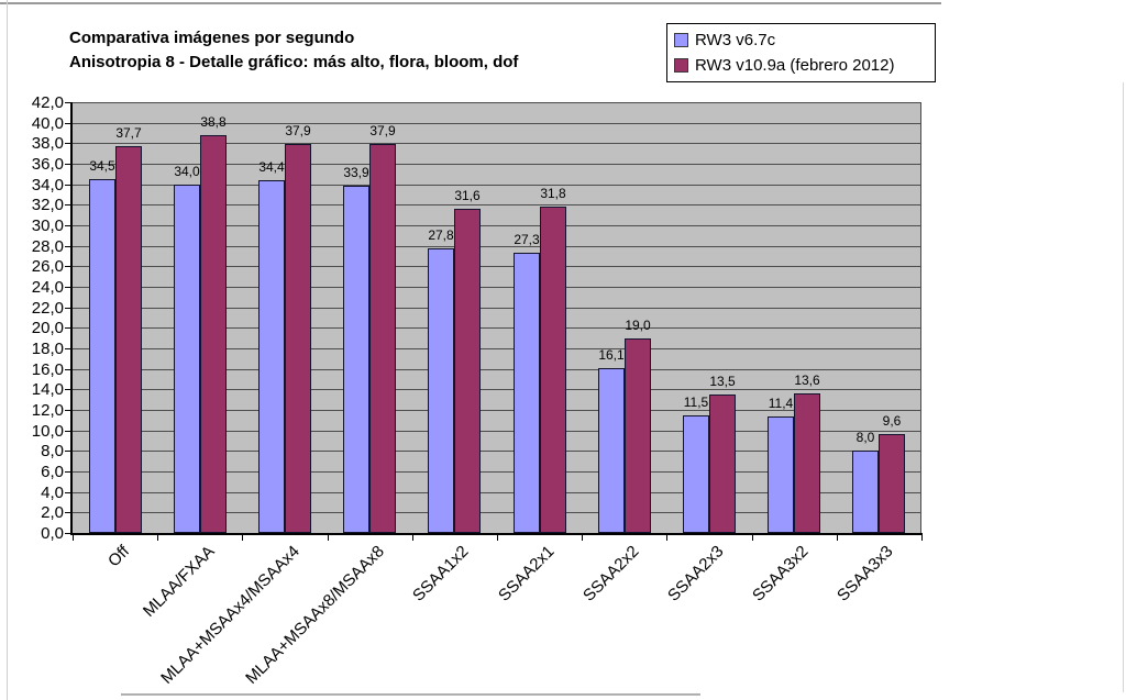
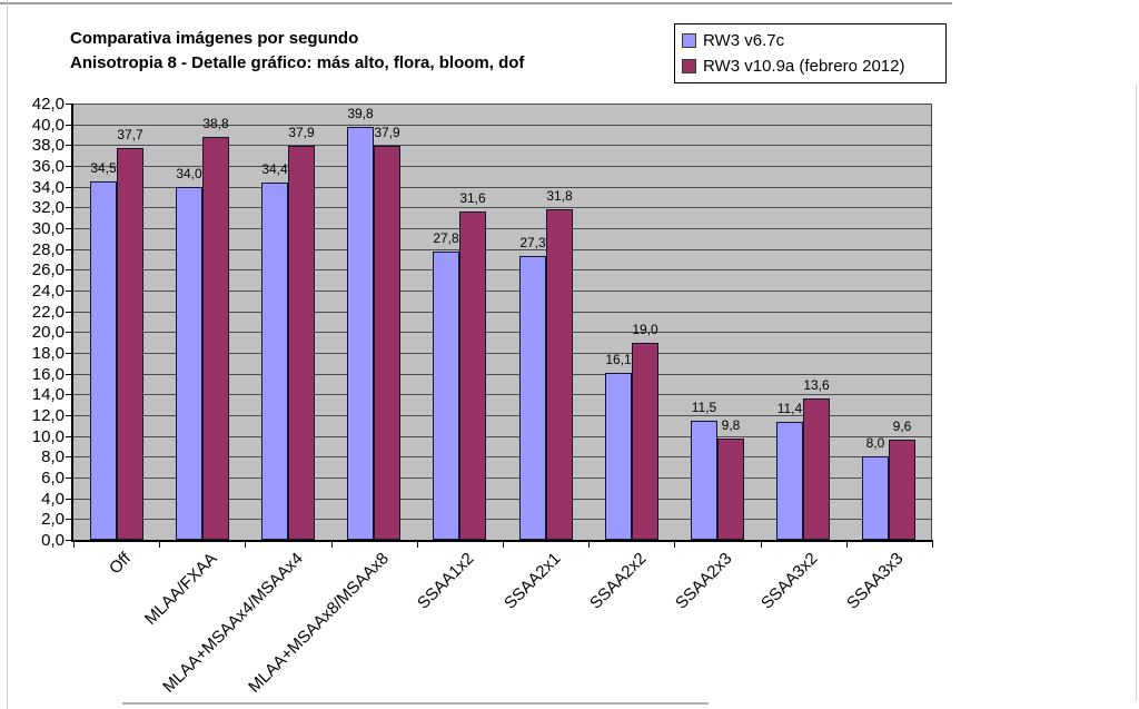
RW3 v6.7c/MLAA+MSAAx8/MSAAx8: 33,9 -> 39,8
RW3 v10.9a (febrero 2012)/SSAA2x3: 13,5 -> 9,8
